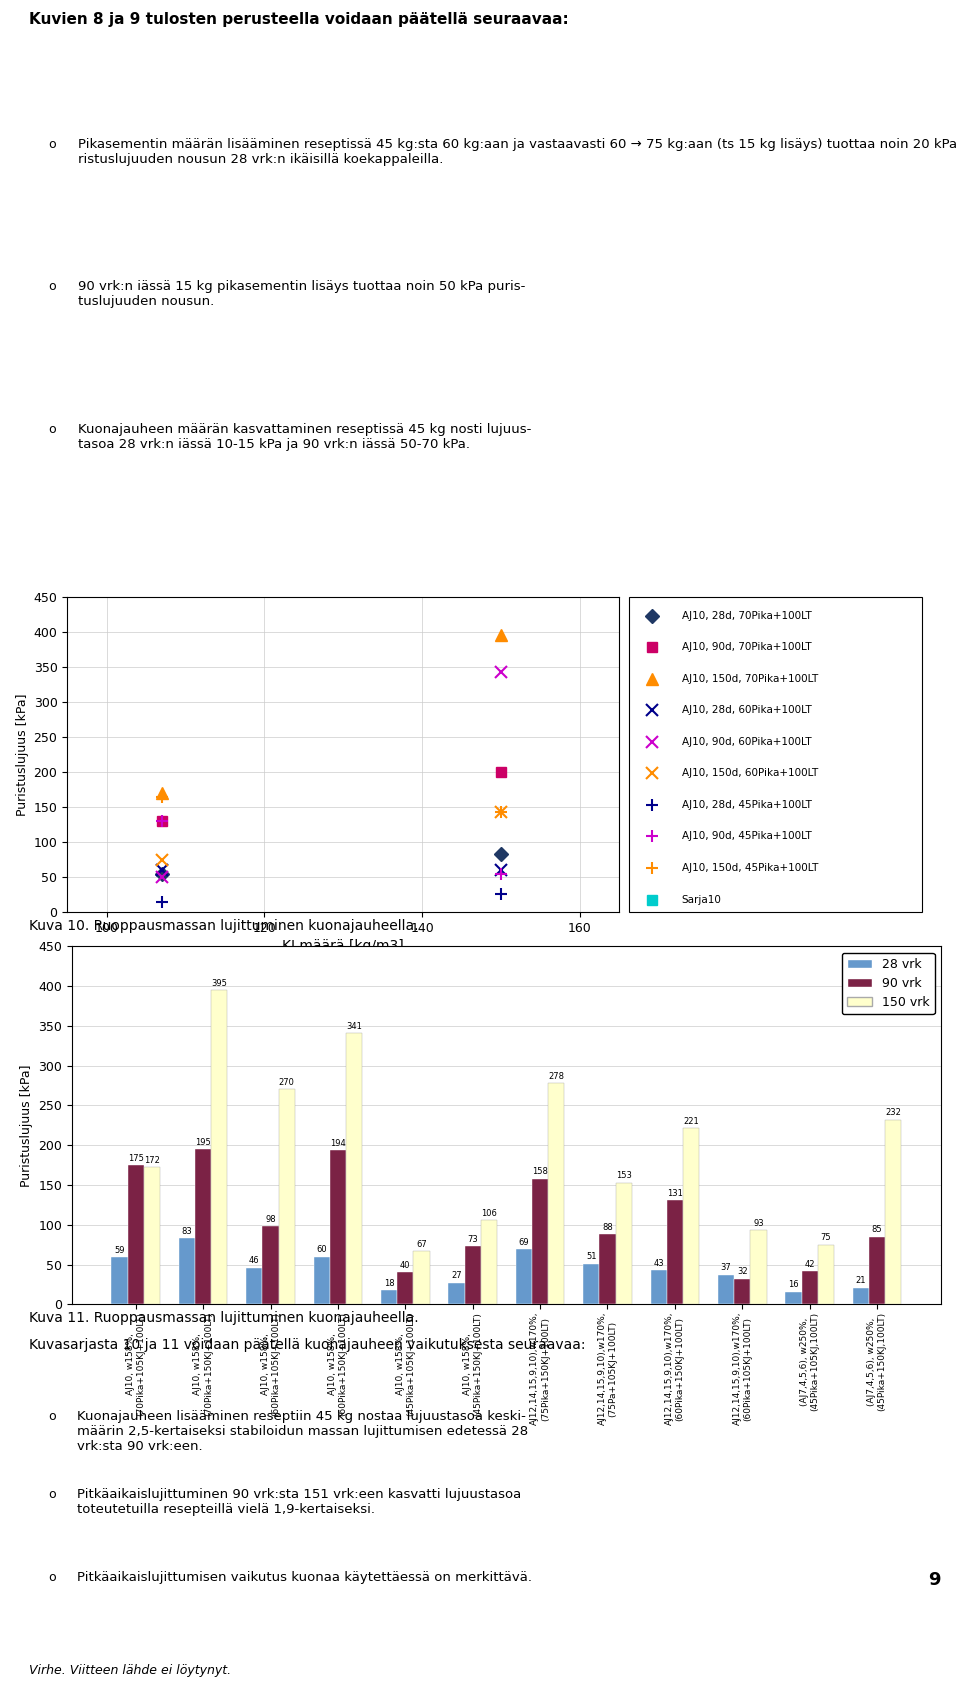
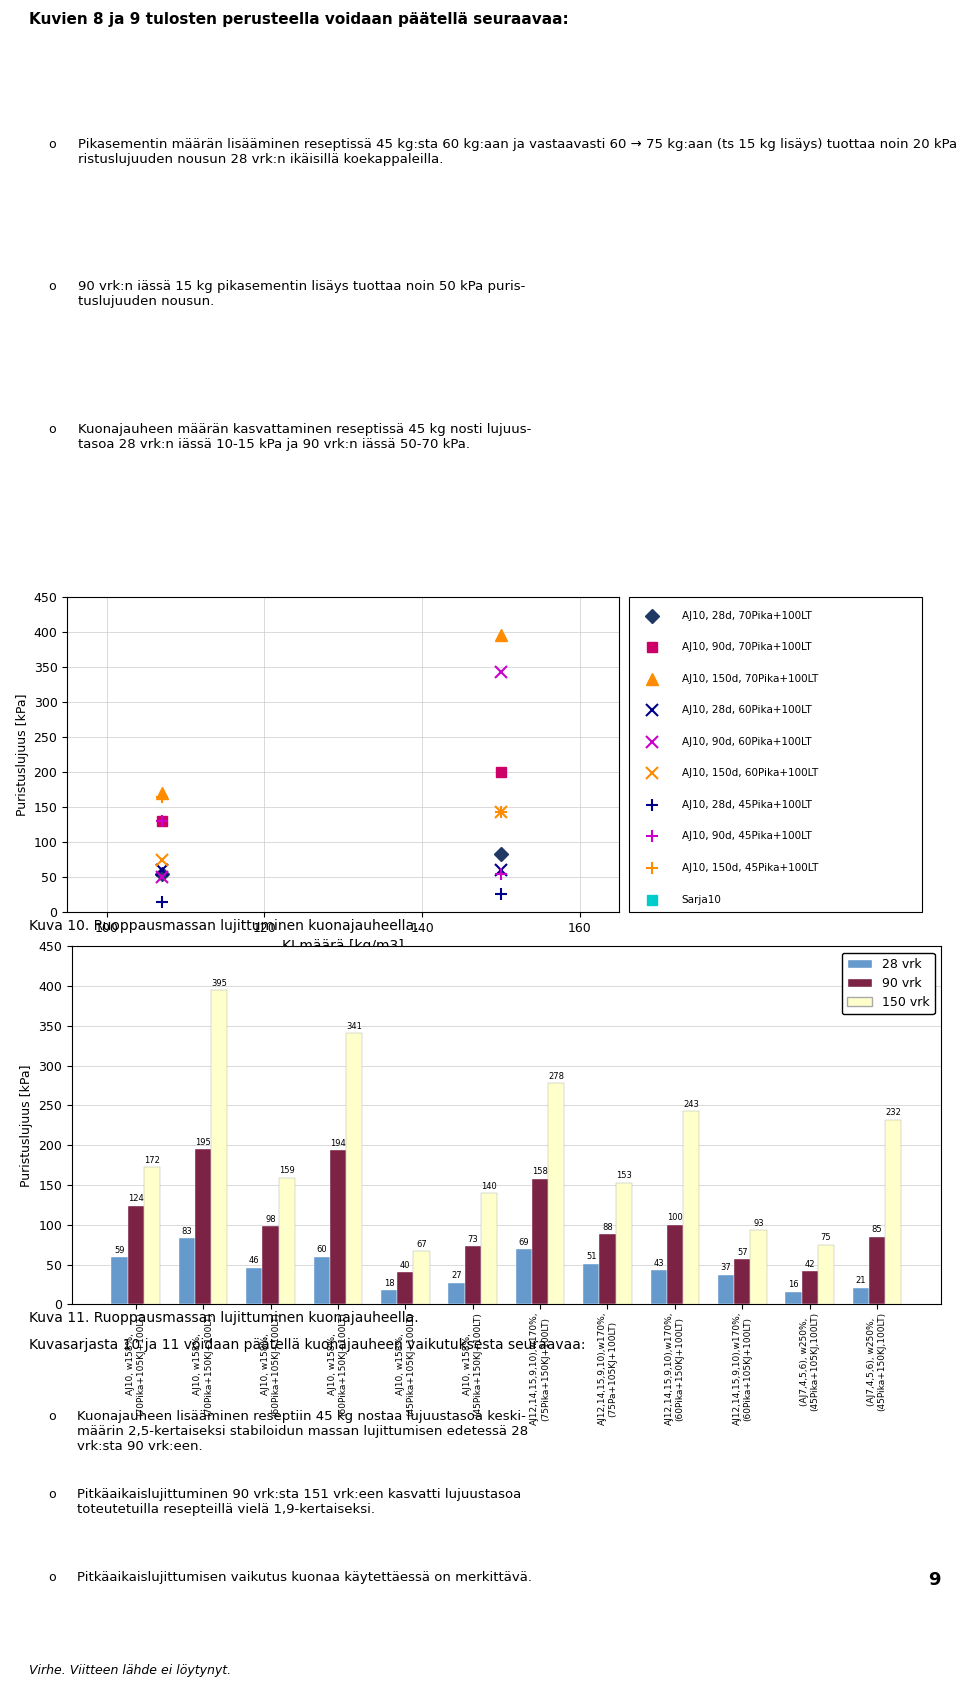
90 vrk/AJ10, w158%, (70Pika+105KJ+100LT): 175 -> 124
150 vrk/AJ10, w158%, (60Pika+105KJ+100LT): 270 -> 159
150 vrk/AJ10, w158%, (45Pika+150KJ+100LT): 106 -> 140
90 vrk/AJ12,14,15,9,10),w170%, (60Pika+150KJ+100LT): 131 -> 100
150 vrk/AJ12,14,15,9,10),w170%, (60Pika+150KJ+100LT): 221 -> 243
90 vrk/AJ12,14,15,9,10),w170%, (60Pika+105KJ+100LT): 32 -> 57
